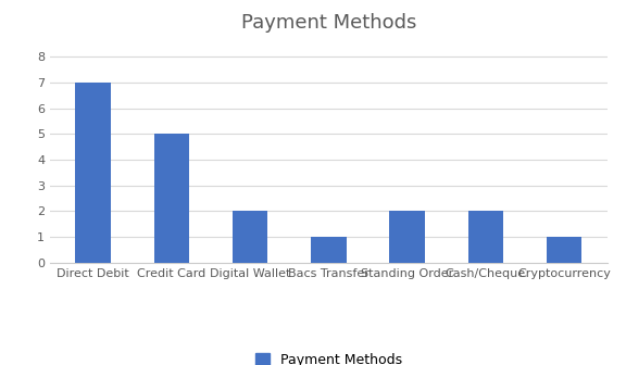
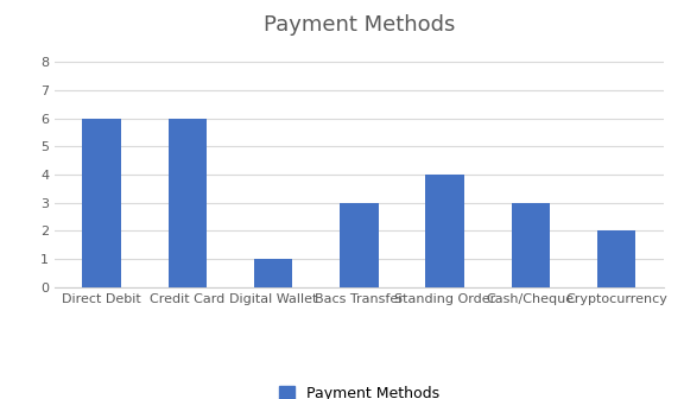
Direct Debit: 7 -> 6
Credit Card: 5 -> 6
Digital Wallet: 2 -> 1
Bacs Transfer: 1 -> 3
Standing Order: 2 -> 4
Cash/Cheque: 2 -> 3
Cryptocurrency: 1 -> 2
